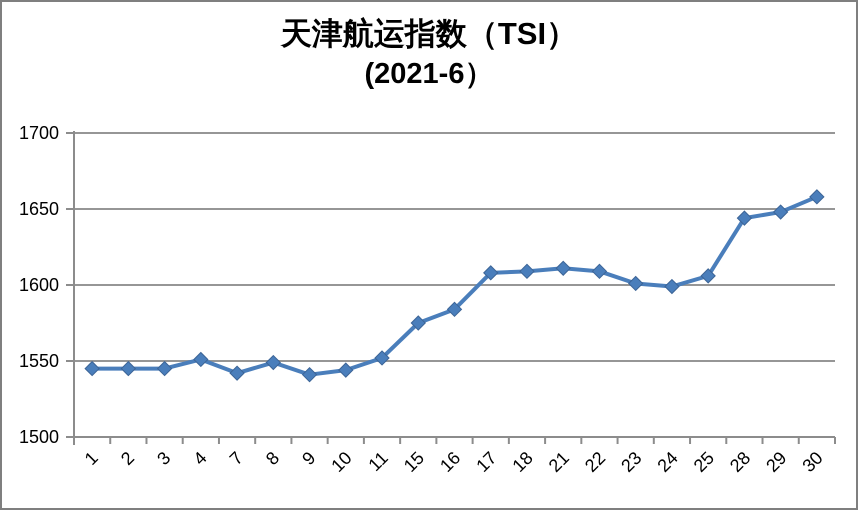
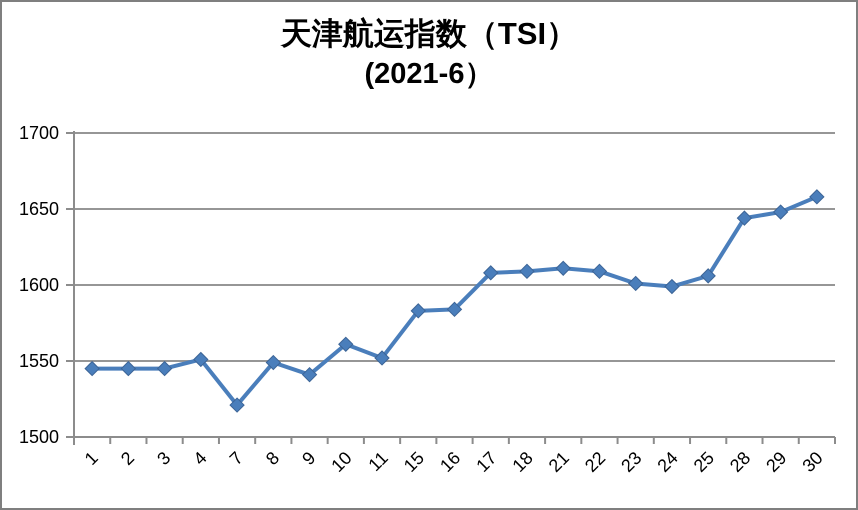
7: 1542 -> 1521
10: 1544 -> 1561
15: 1575 -> 1583
